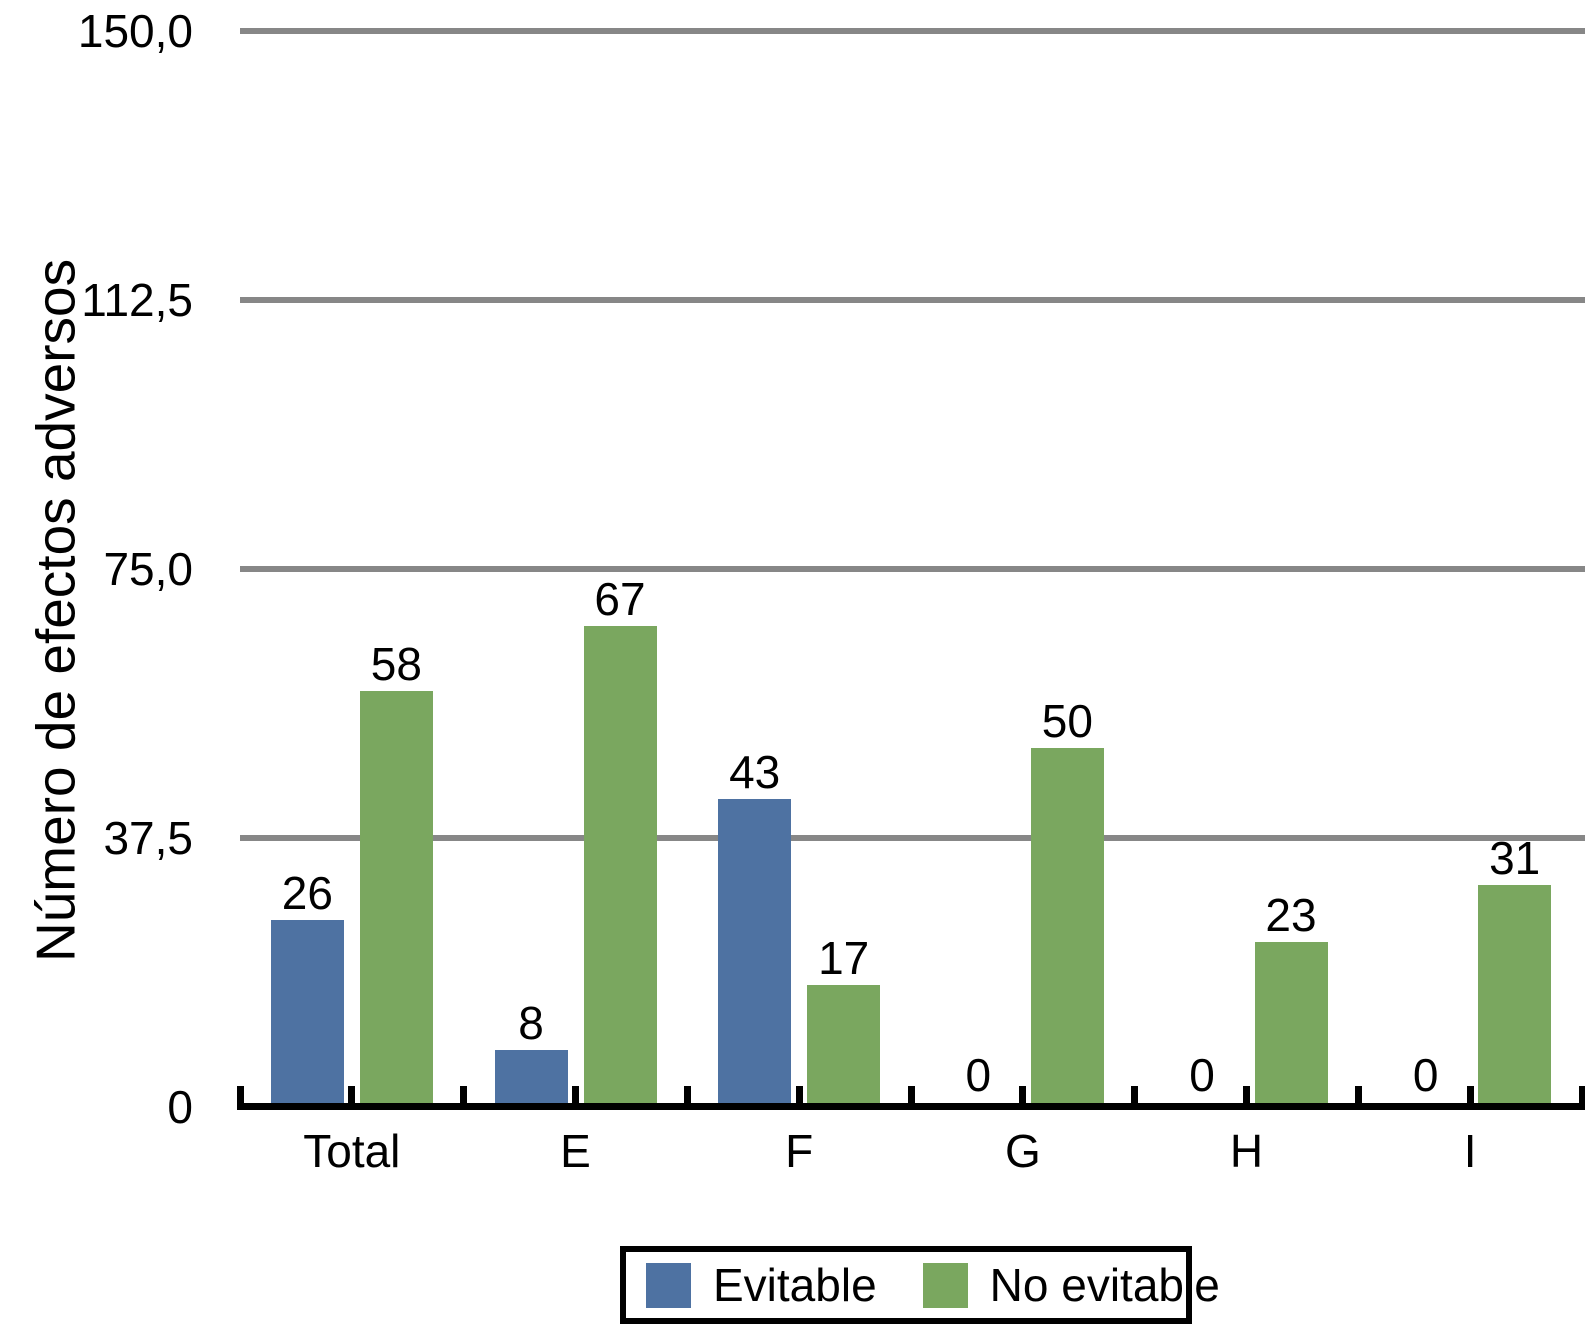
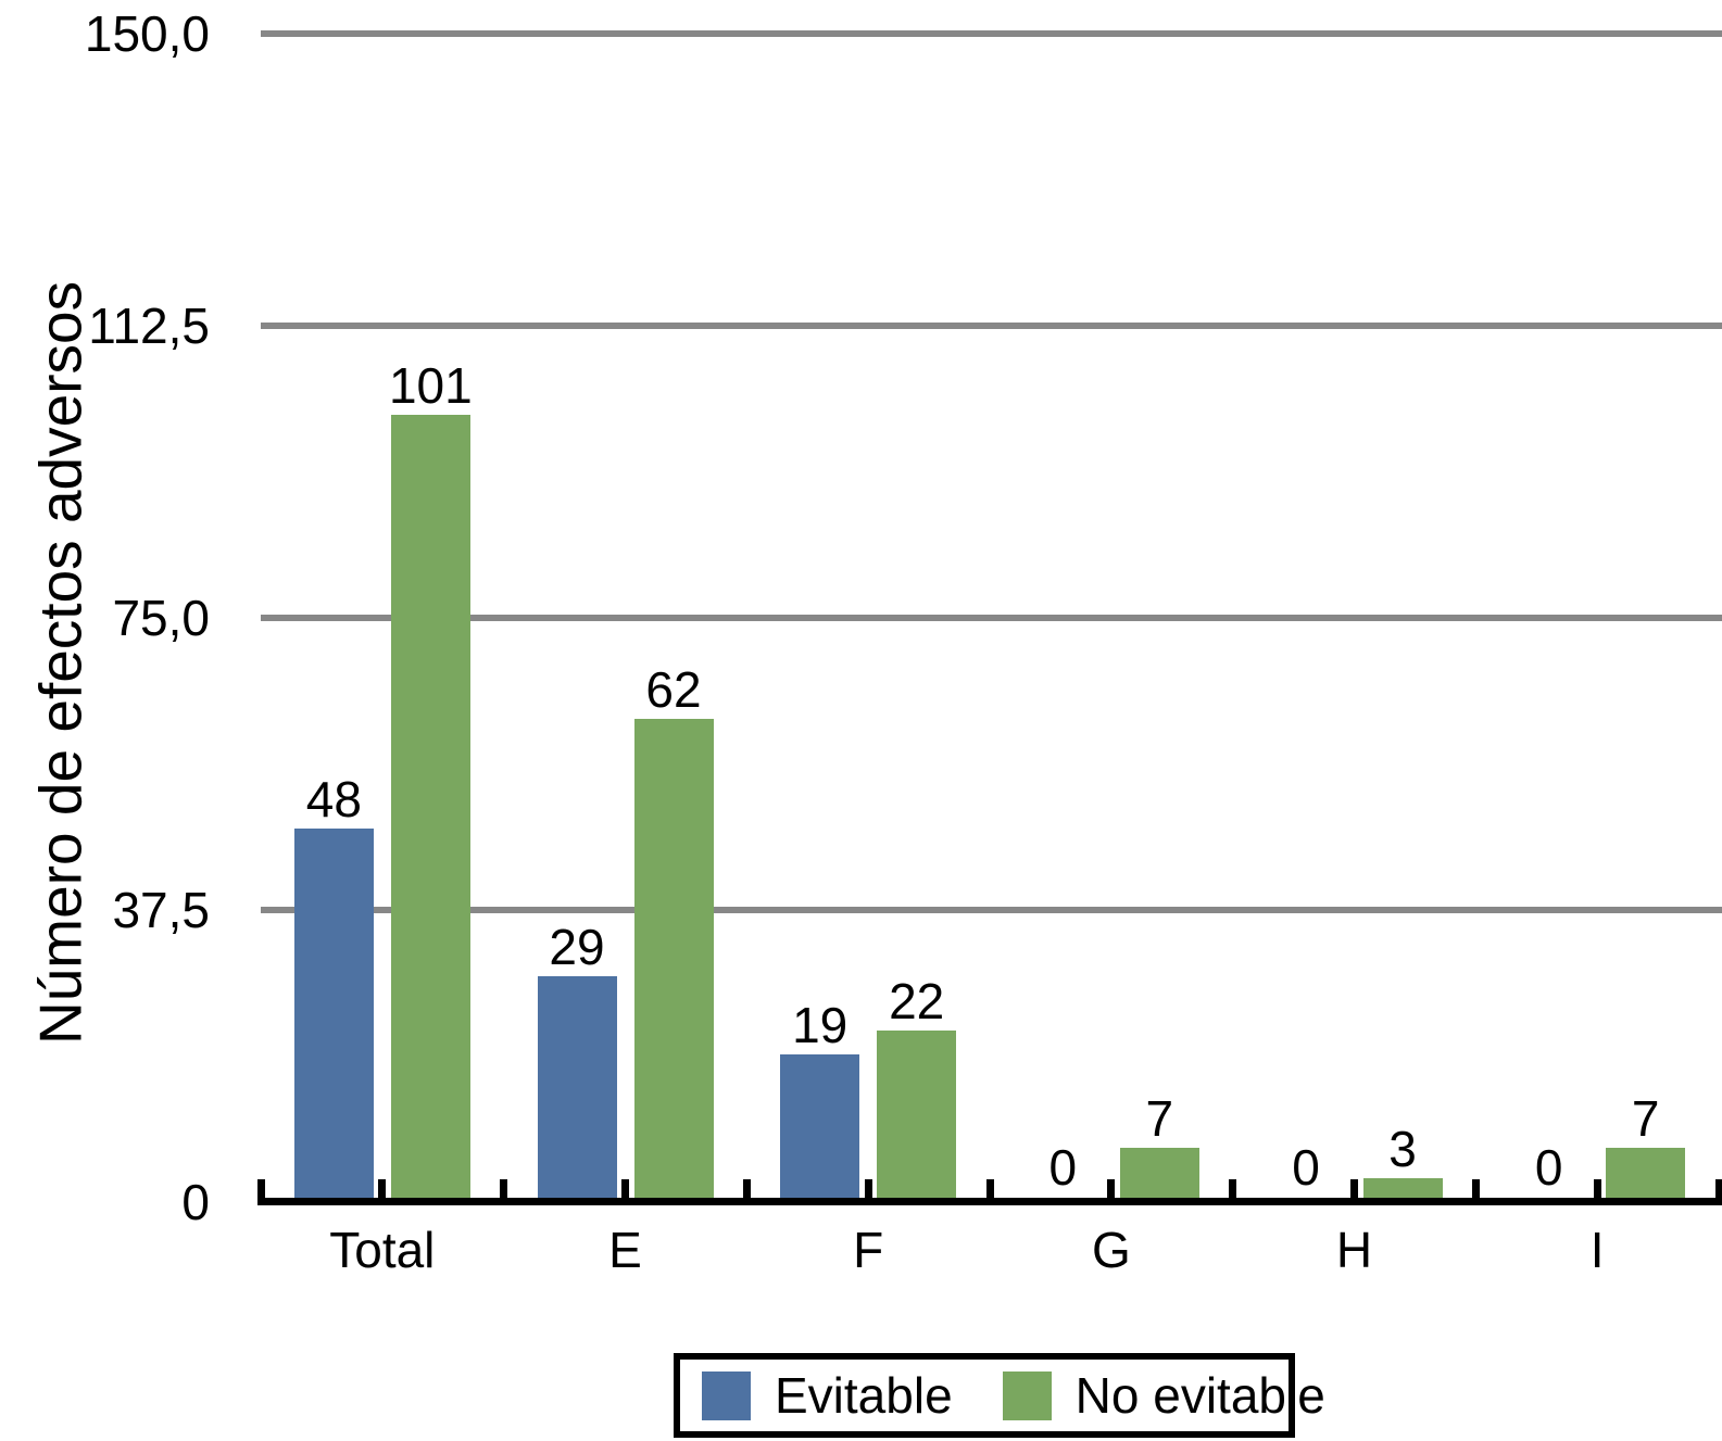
Evitable/Total: 26 -> 48
No evitable/Total: 58 -> 101
Evitable/E: 8 -> 29
No evitable/E: 67 -> 62
Evitable/F: 43 -> 19
No evitable/F: 17 -> 22
No evitable/G: 50 -> 7
No evitable/H: 23 -> 3
No evitable/I: 31 -> 7
